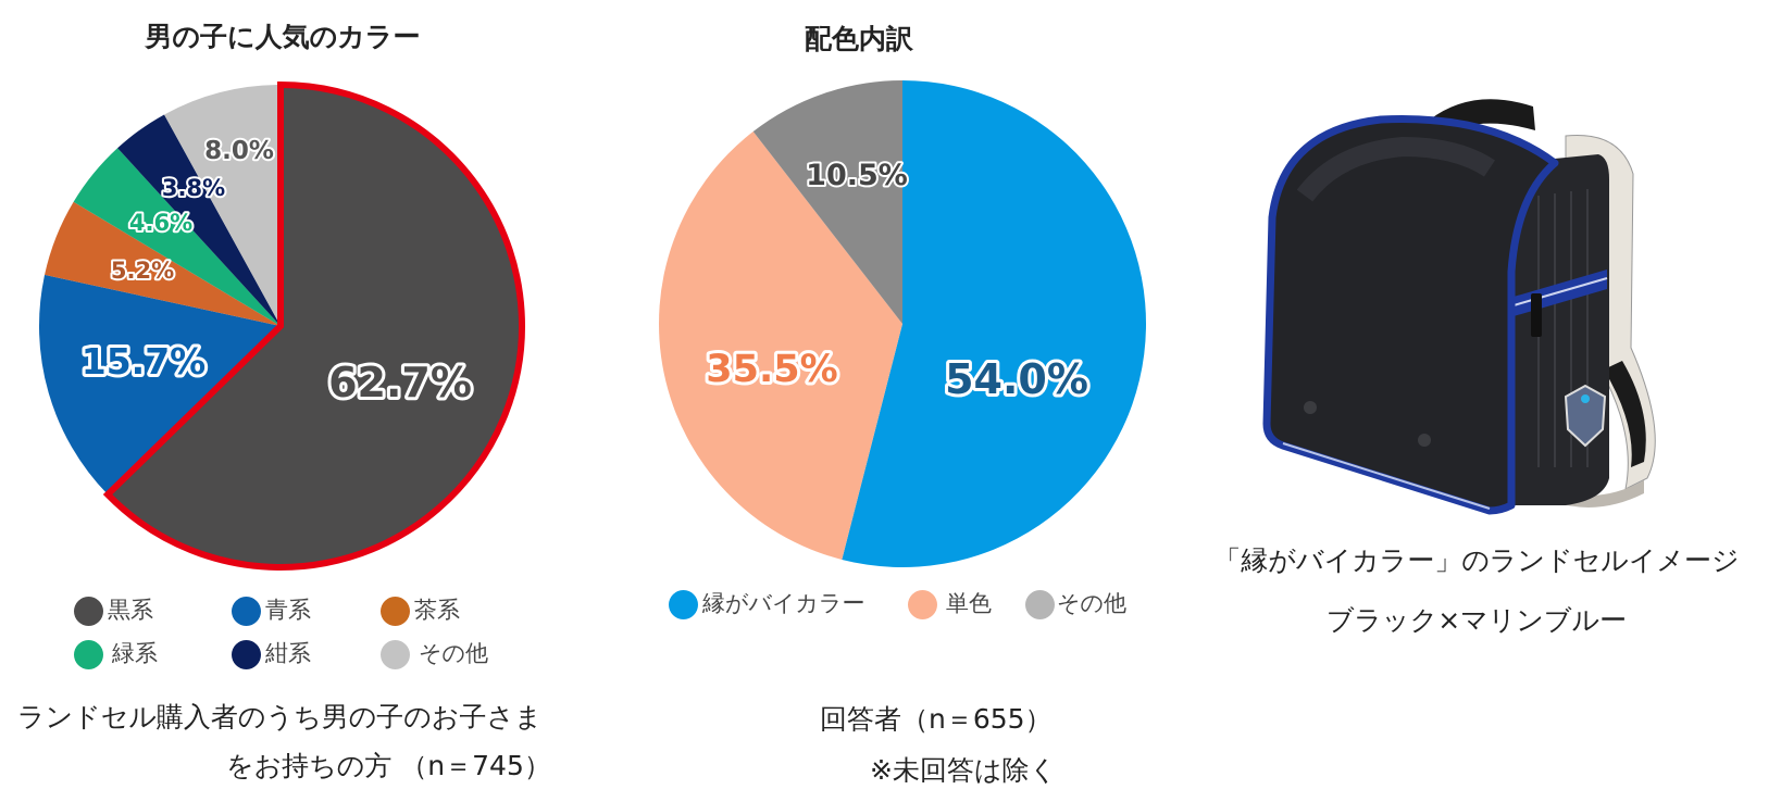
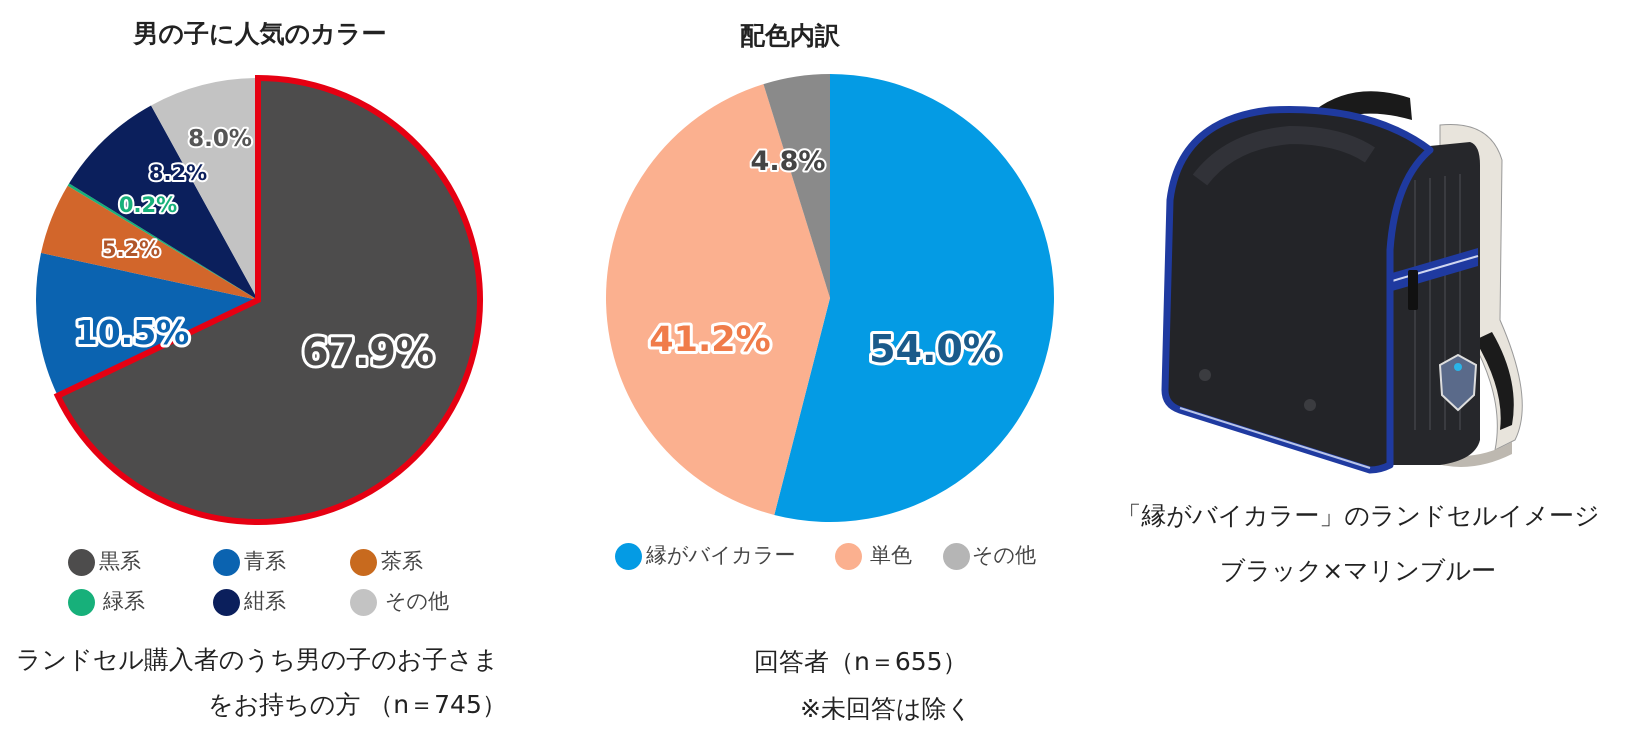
男の子に人気のカラー/黒系: 62.7% -> 67.9%
男の子に人気のカラー/青系: 15.7% -> 10.5%
男の子に人気のカラー/緑系: 4.6% -> 0.2%
男の子に人気のカラー/紺系: 3.8% -> 8.2%
配色内訳/単色: 35.5% -> 41.2%
配色内訳/その他: 10.5% -> 4.8%
